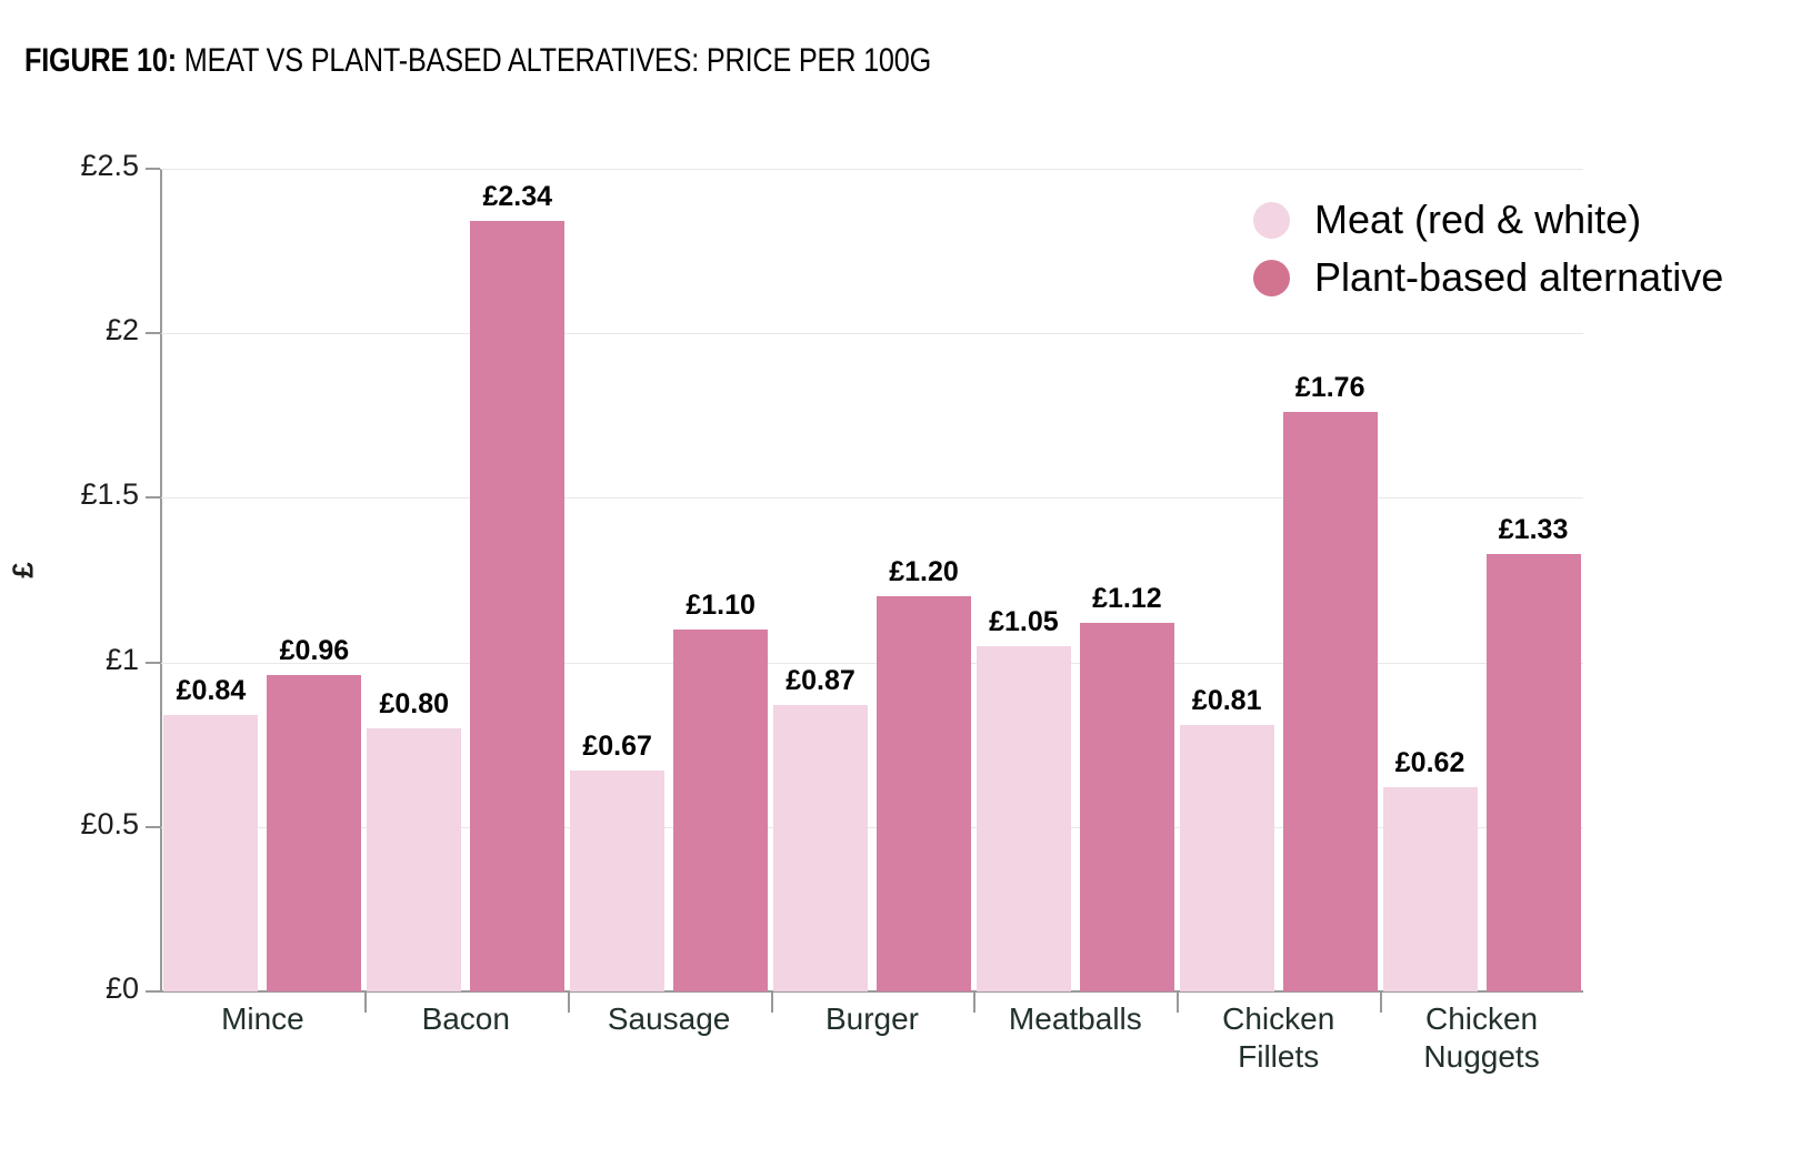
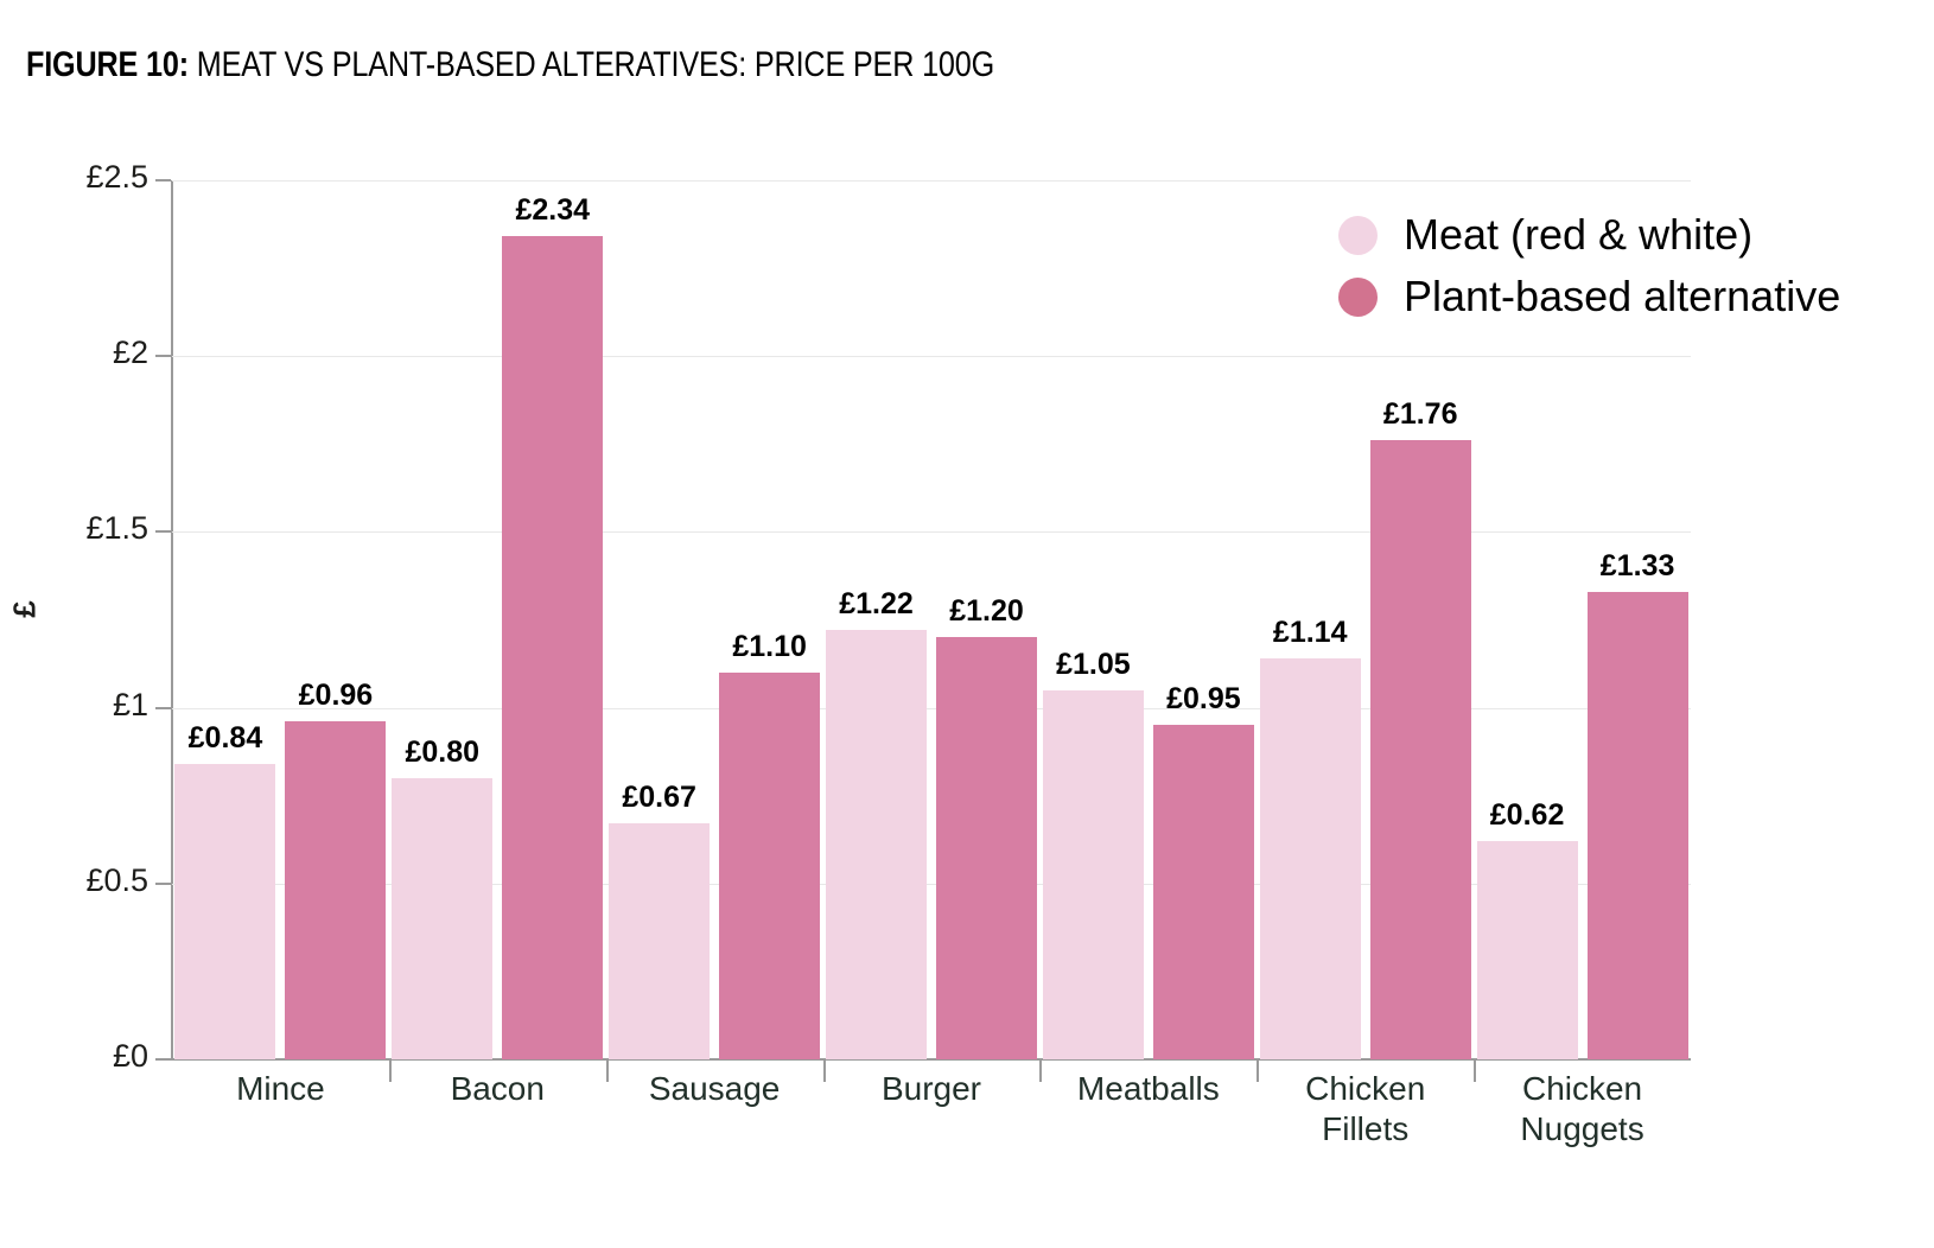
Meat (red & white)/Burger: £0.87 -> £1.22
Plant-based alternative/Meatballs: £1.12 -> £0.95
Meat (red & white)/Chicken Fillets: £0.81 -> £1.14
